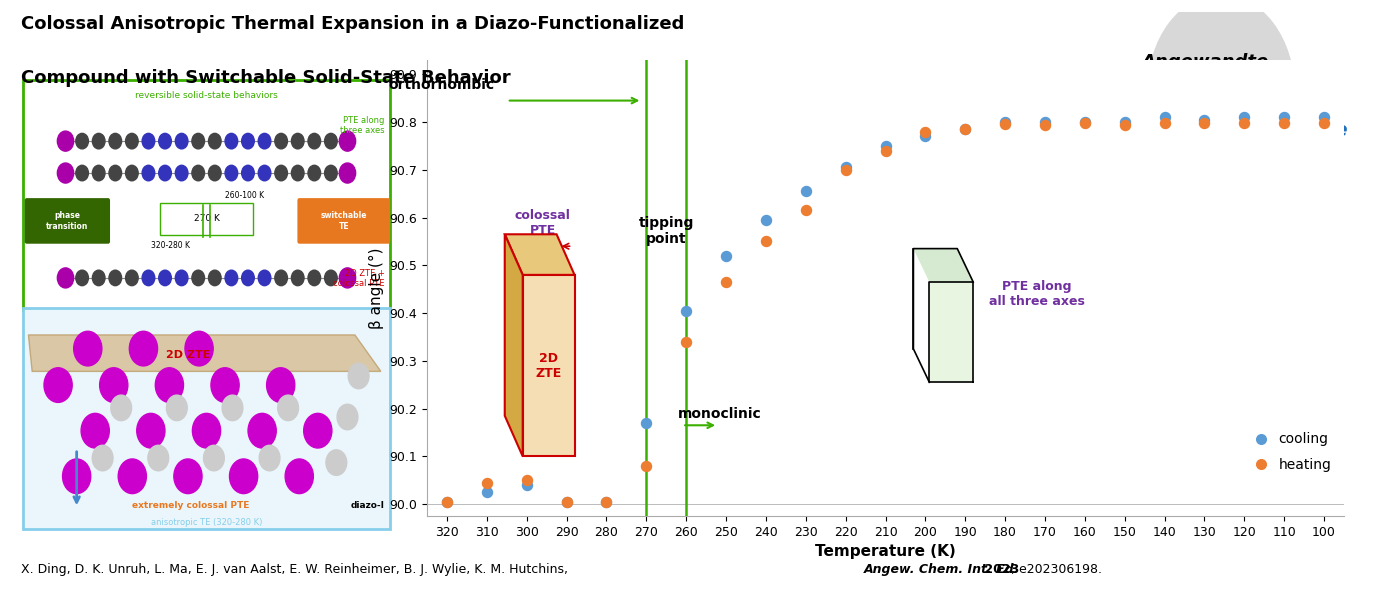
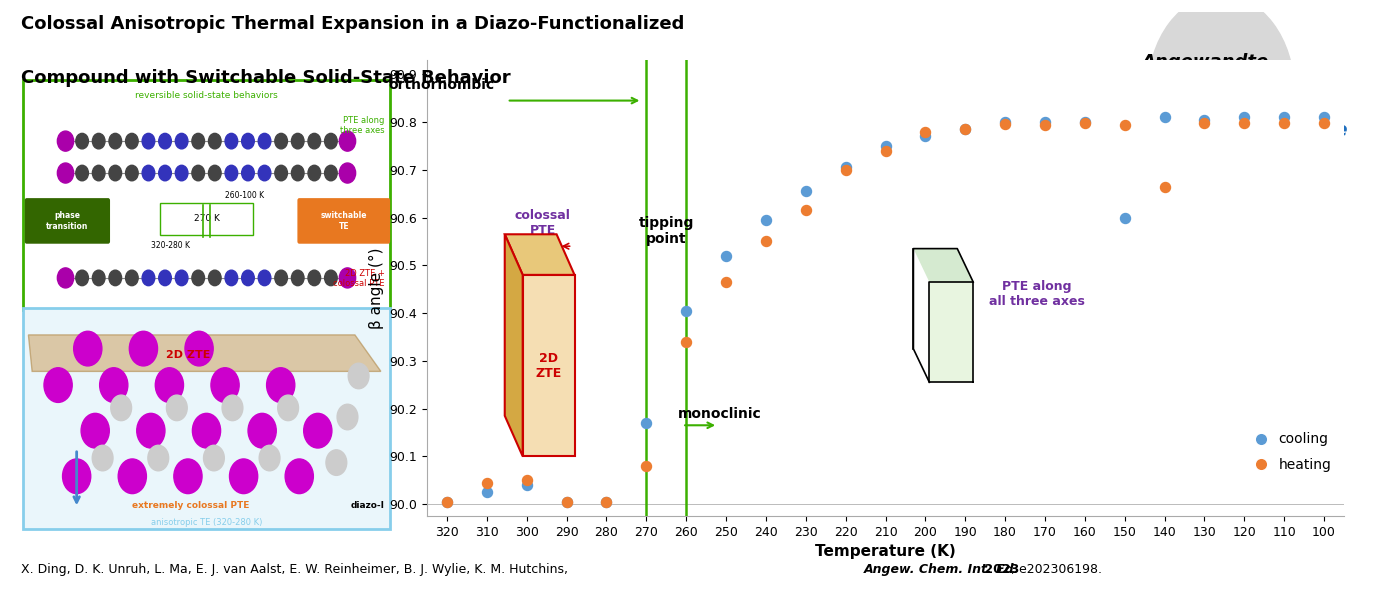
cooling/150: 90.800 -> 90.600
heating/140: 90.798 -> 90.665
